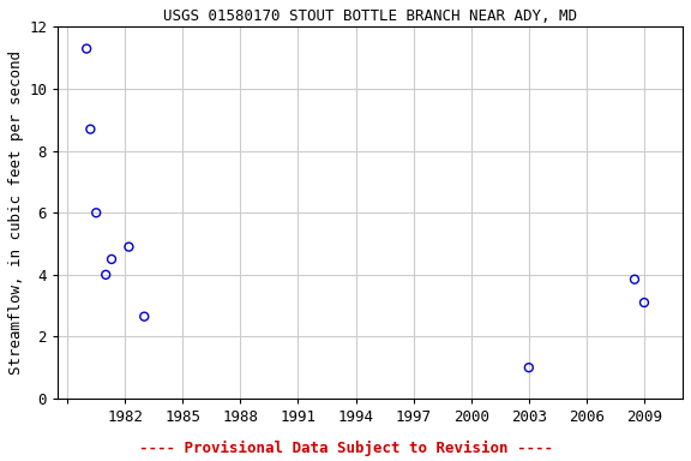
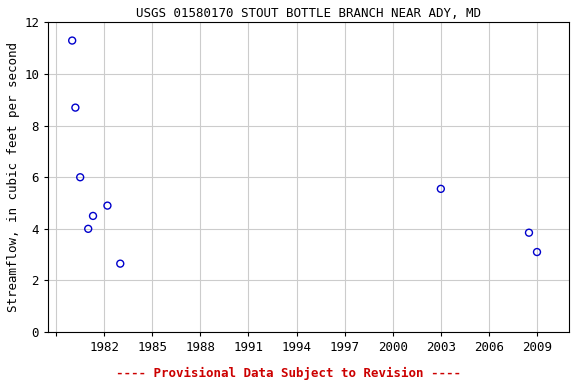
2003: 1.00 -> 5.55
